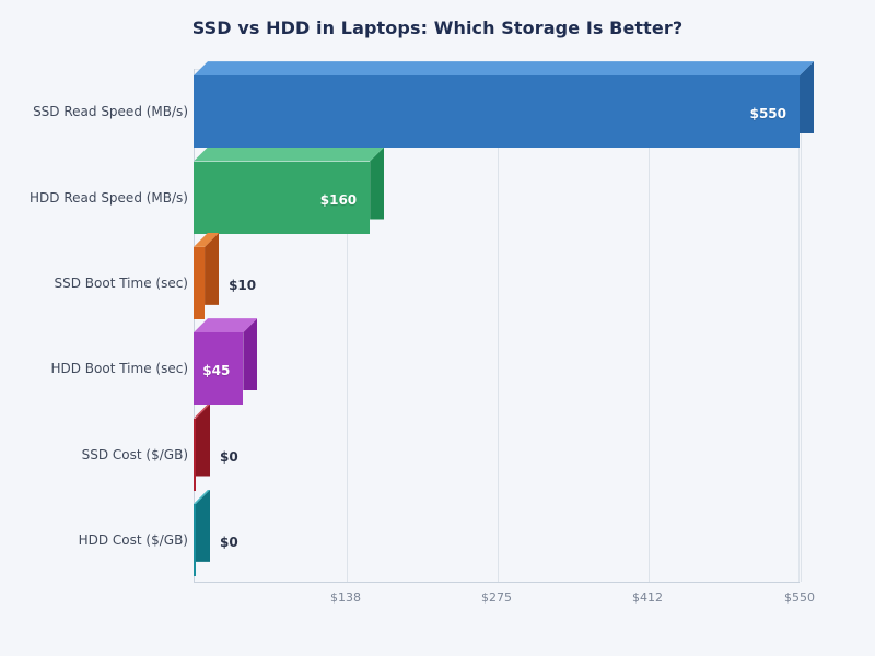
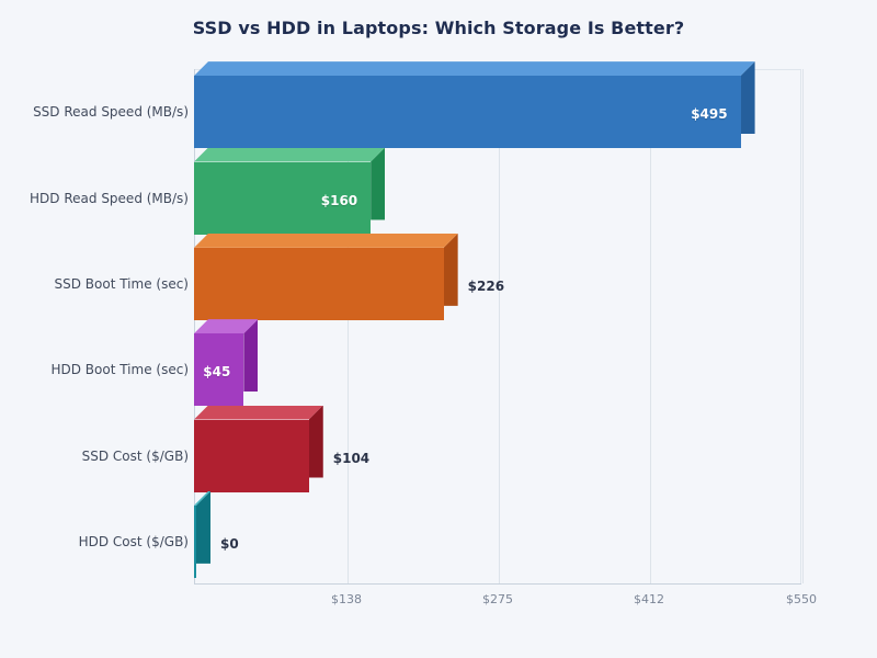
SSD Read Speed (MB/s): $550 -> $495
SSD Boot Time (sec): $10 -> $226
SSD Cost ($/GB): $0 -> $104
